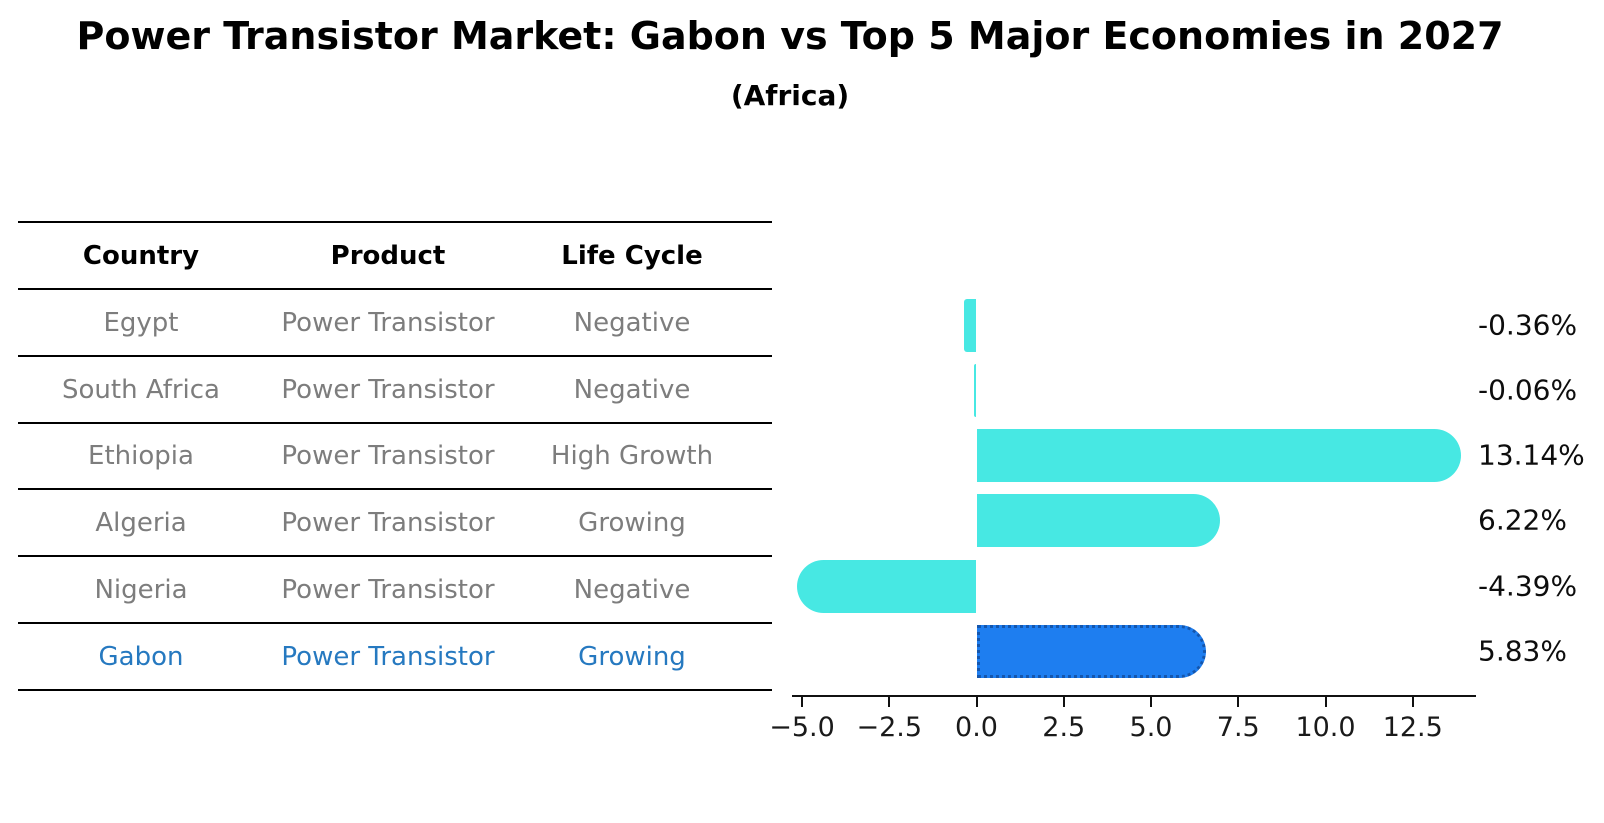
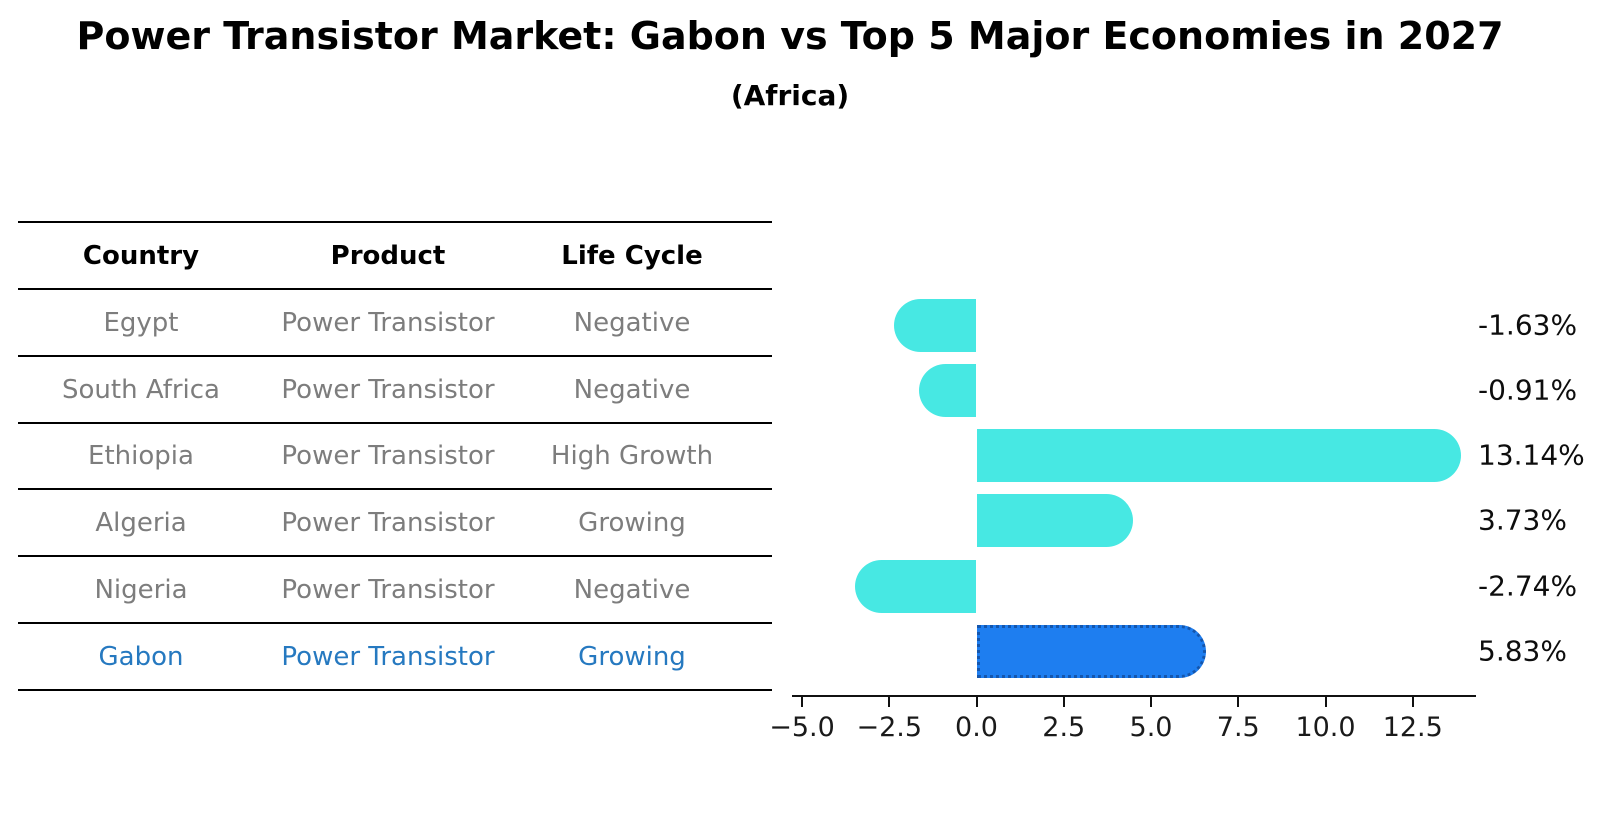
Egypt: -0.36% -> -1.63%
South Africa: -0.06% -> -0.91%
Algeria: 6.22% -> 3.73%
Nigeria: -4.39% -> -2.74%
